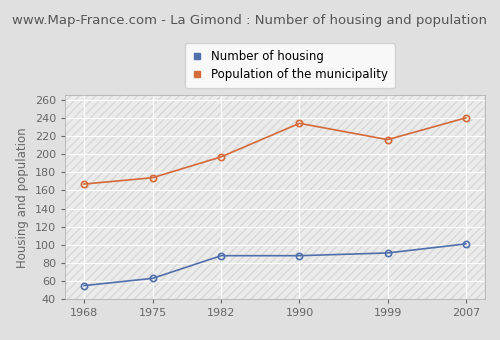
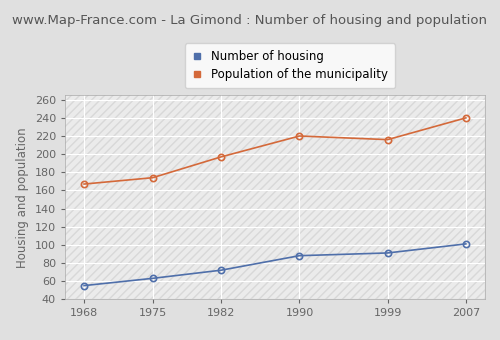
Number of housing/1982: 88 -> 72
Population of the municipality/1990: 234 -> 220
